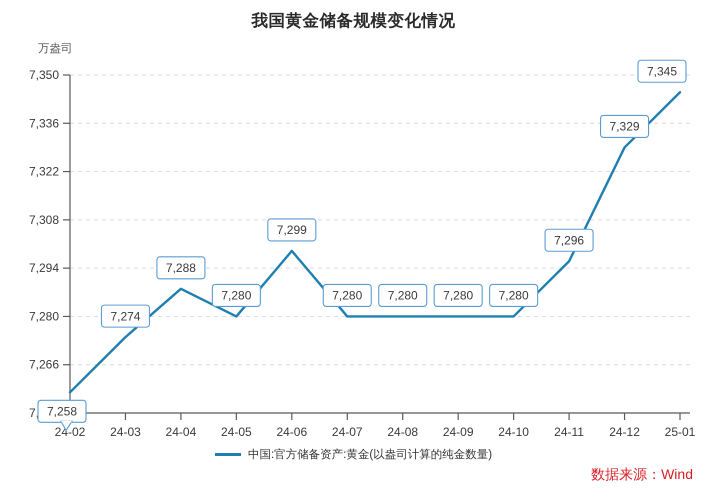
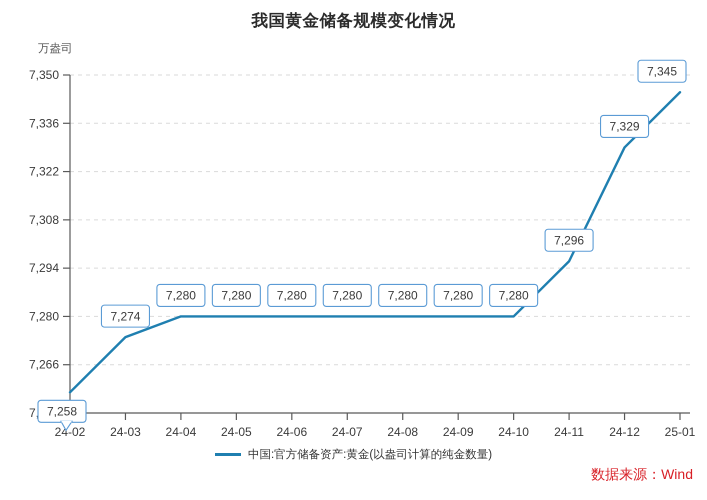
24-04: 7,288 -> 7,280
24-06: 7,299 -> 7,280
